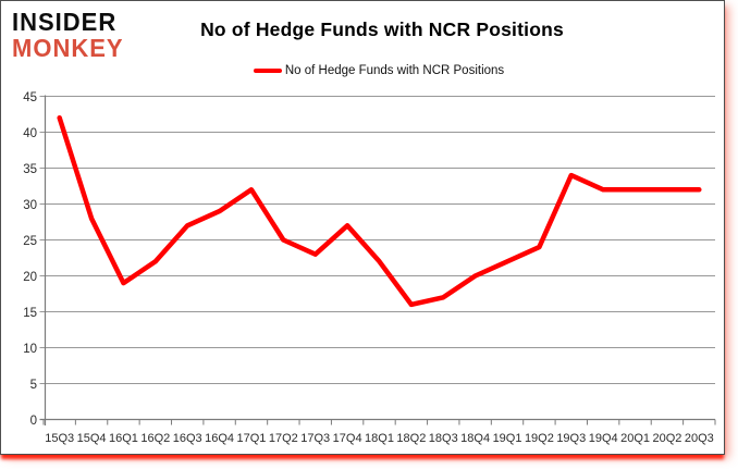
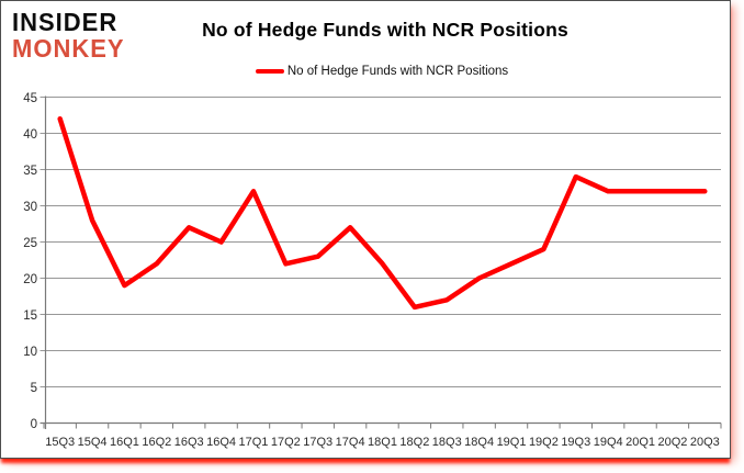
16Q4: 29 -> 25
17Q2: 25 -> 22
